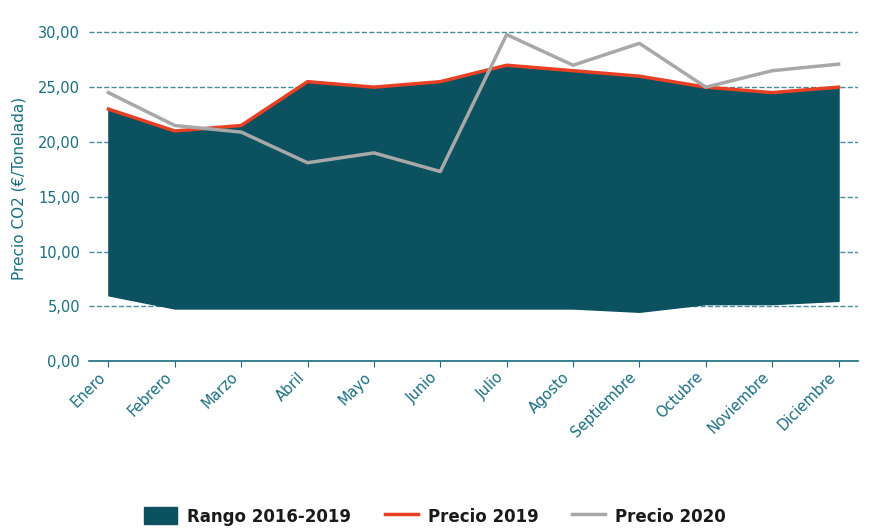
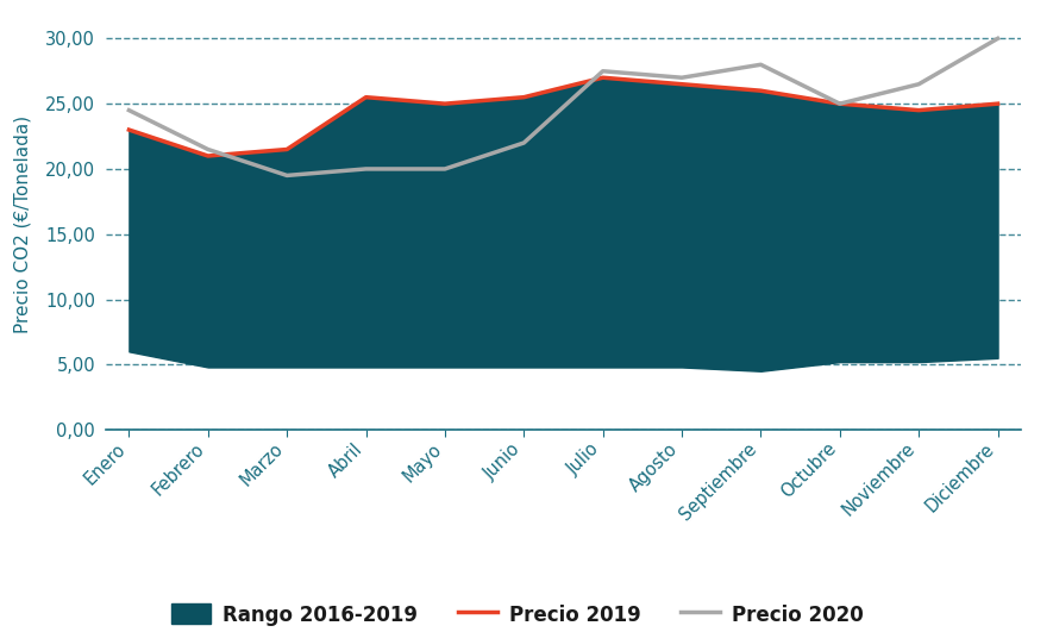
Precio 2020/Marzo: 20,9 -> 19,5
Precio 2020/Abril: 18,1 -> 20,0
Precio 2020/Mayo: 19,0 -> 20,0
Precio 2020/Junio: 17,3 -> 22,0
Precio 2020/Julio: 29,8 -> 27,5
Precio 2020/Septiembre: 29,0 -> 28,0
Precio 2020/Diciembre: 27,1 -> 30,0
